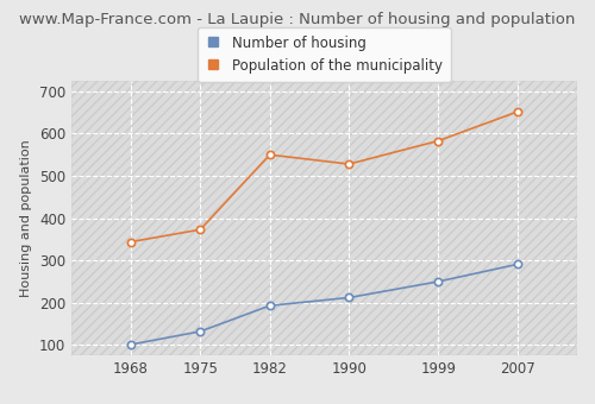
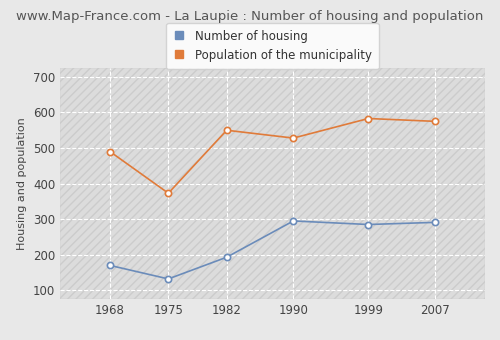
Number of housing/1968: 101 -> 170
Population of the municipality/1968: 344 -> 490
Number of housing/1990: 212 -> 295
Number of housing/1999: 250 -> 285
Population of the municipality/2007: 652 -> 575
